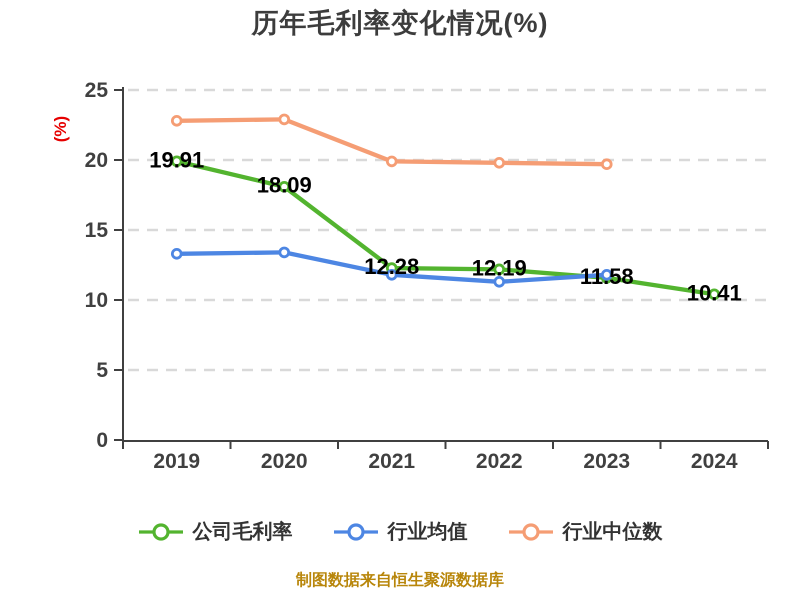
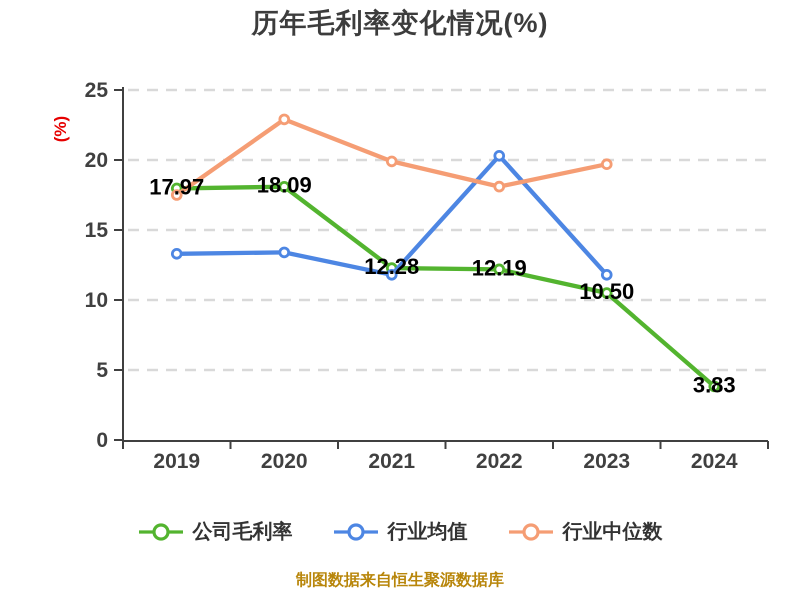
公司毛利率/2019: 19.91 -> 17.97
行业中位数/2019: 22.8 -> 17.5
行业均值/2022: 11.3 -> 20.3
行业中位数/2022: 19.8 -> 18.1
公司毛利率/2023: 11.58 -> 10.50
公司毛利率/2024: 10.41 -> 3.83
